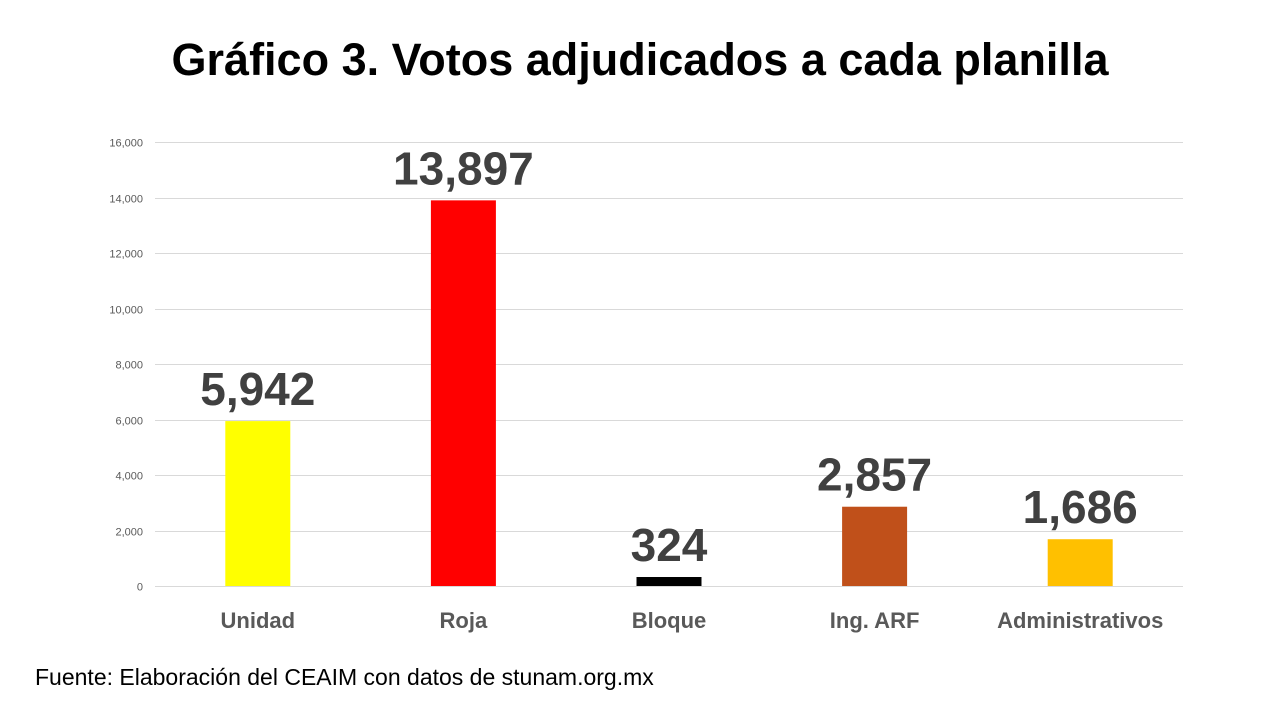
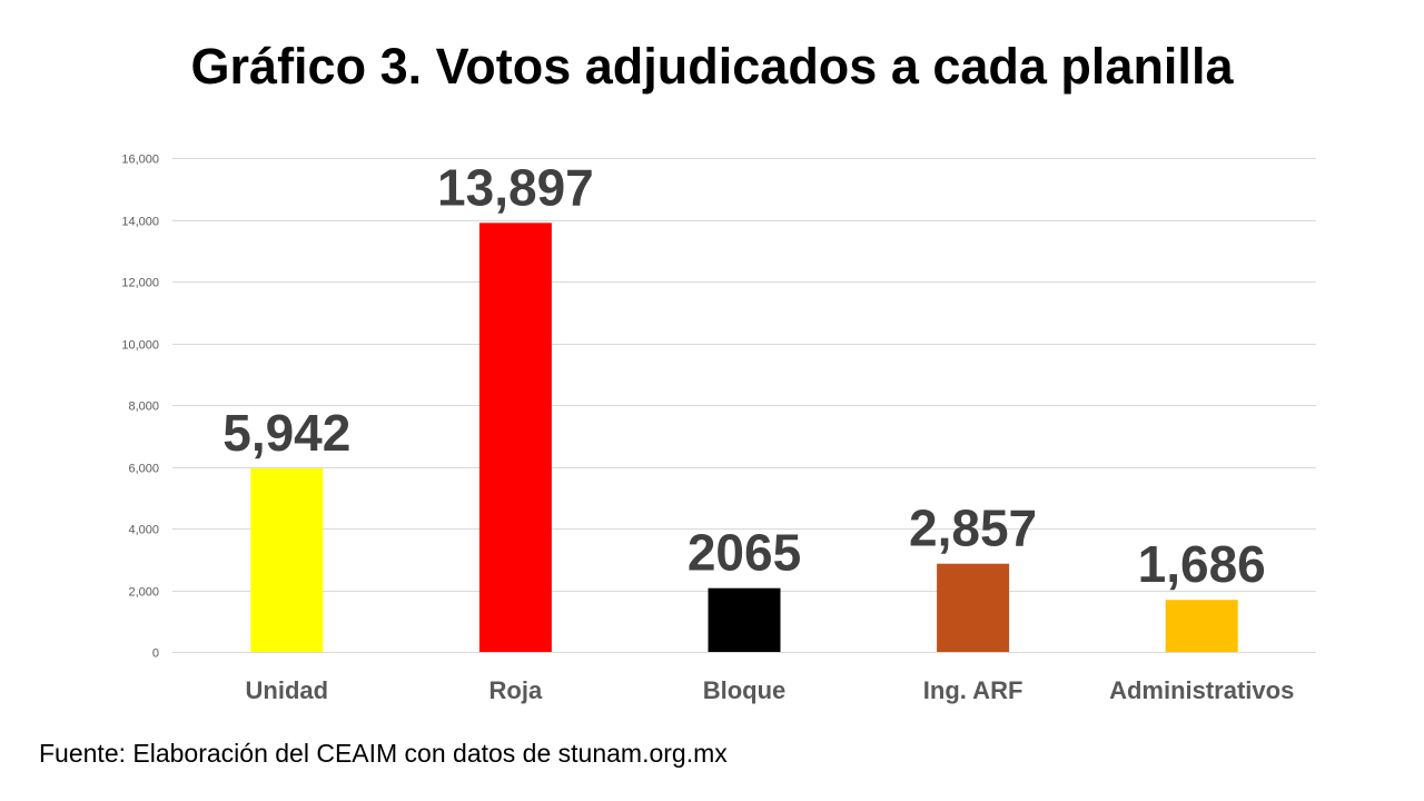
Bloque: 324 -> 2065
